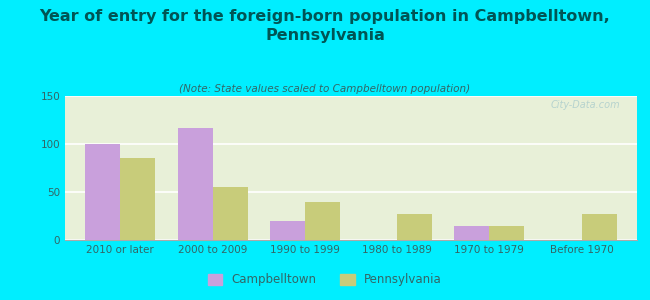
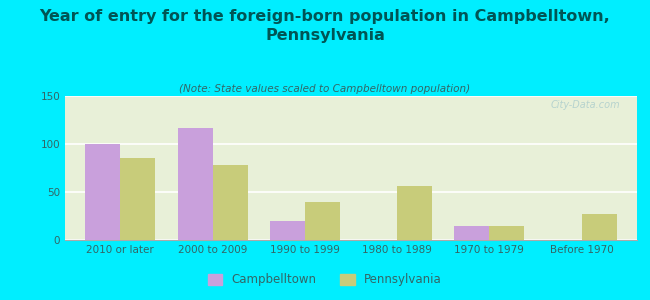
Pennsylvania/2000 to 2009: 55 -> 78
Pennsylvania/1980 to 1989: 27 -> 56
